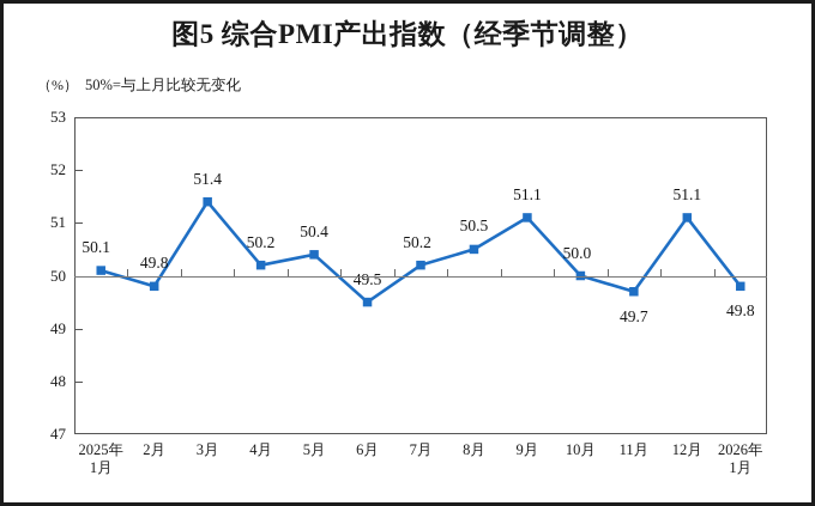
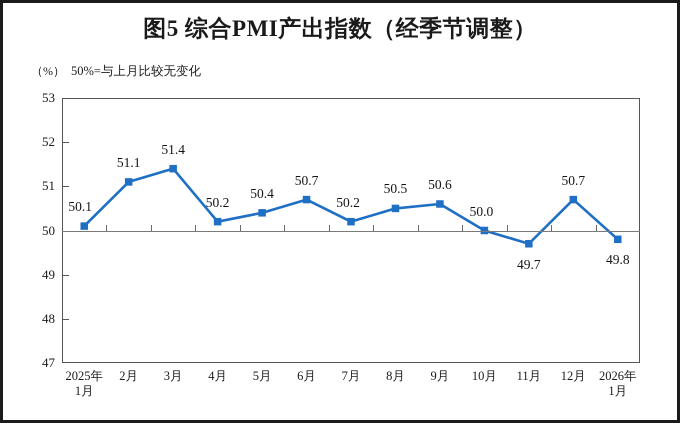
2月: 49.8 -> 51.1
6月: 49.5 -> 50.7
9月: 51.1 -> 50.6
12月: 51.1 -> 50.7
